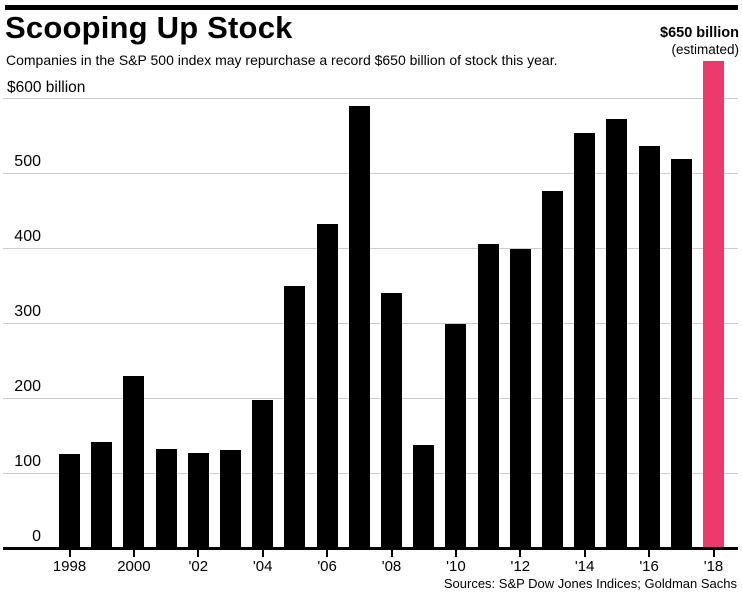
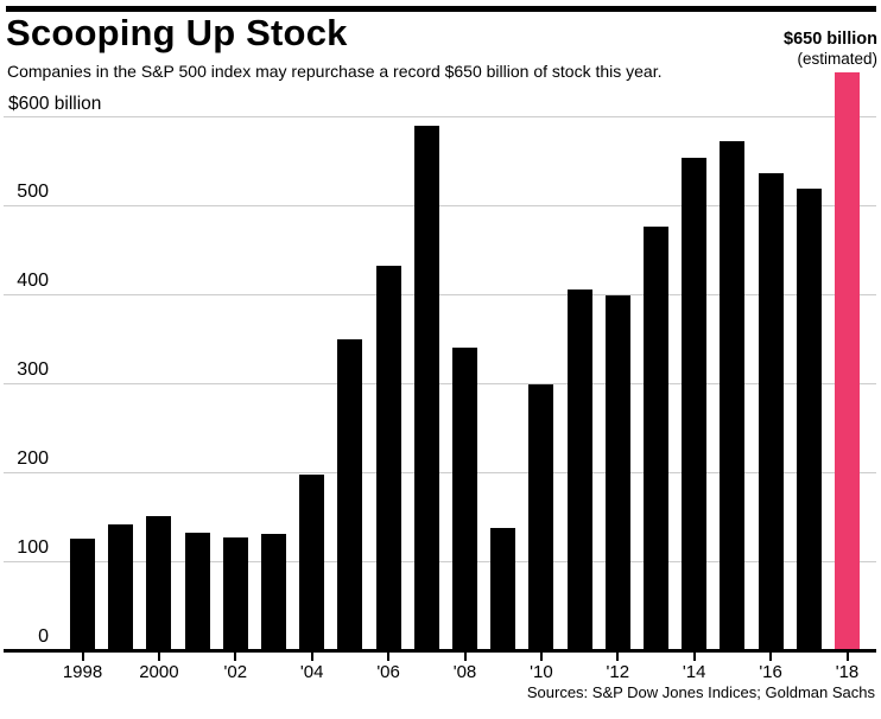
2000: 230 -> 150
